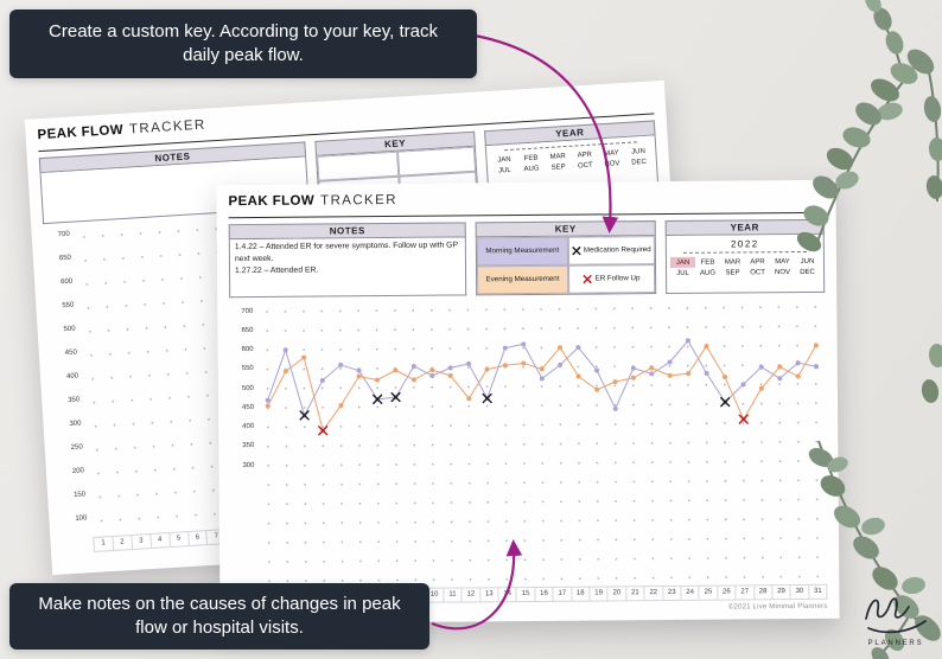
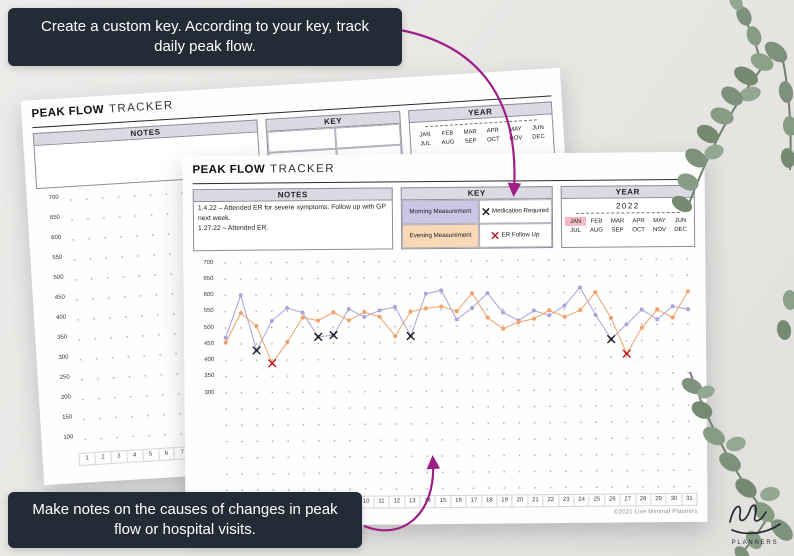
Evening Measurement/3: 580 -> 500
Morning Measurement/20: 440 -> 520
Evening Measurement/24: 530 -> 540
